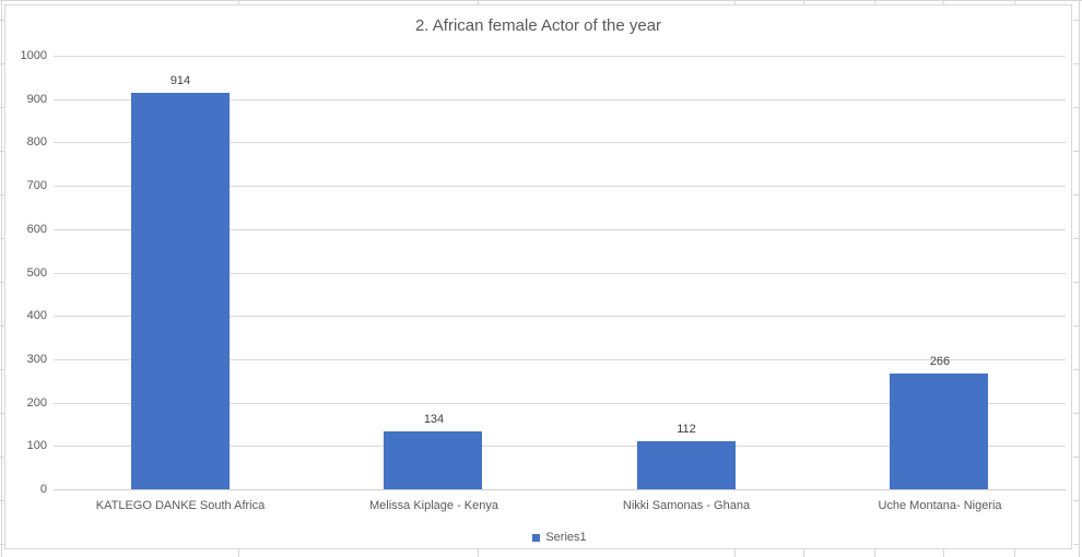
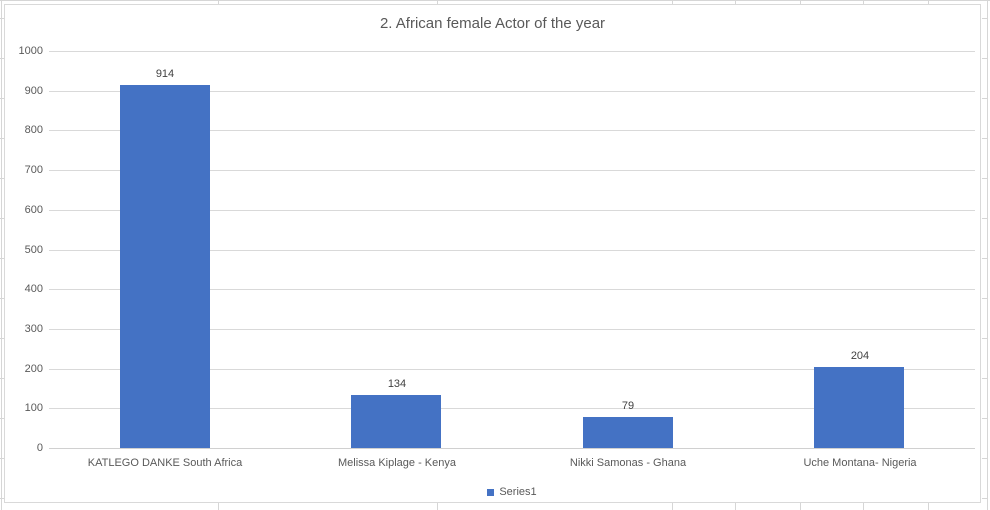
Nikki Samonas - Ghana: 112 -> 79
Uche Montana- Nigeria: 266 -> 204
